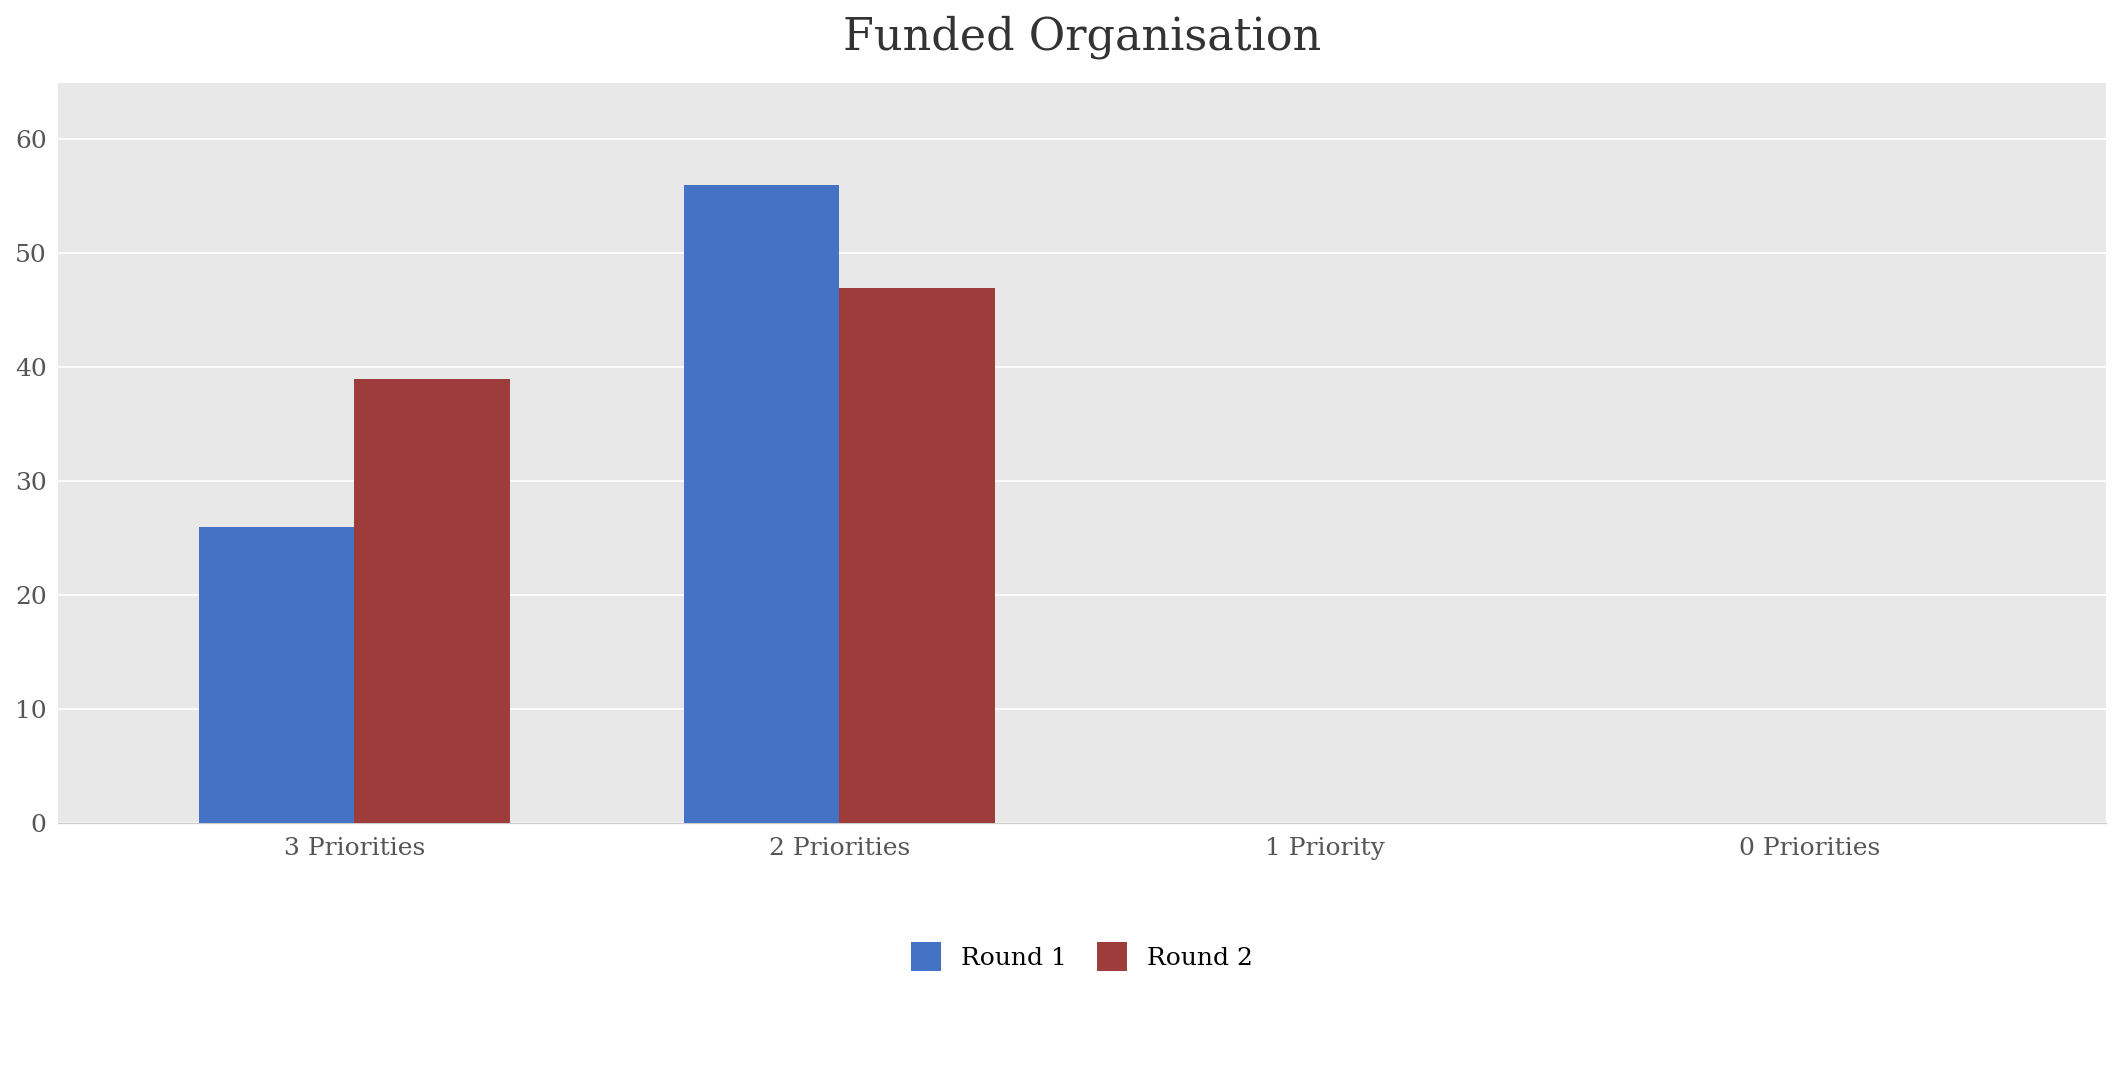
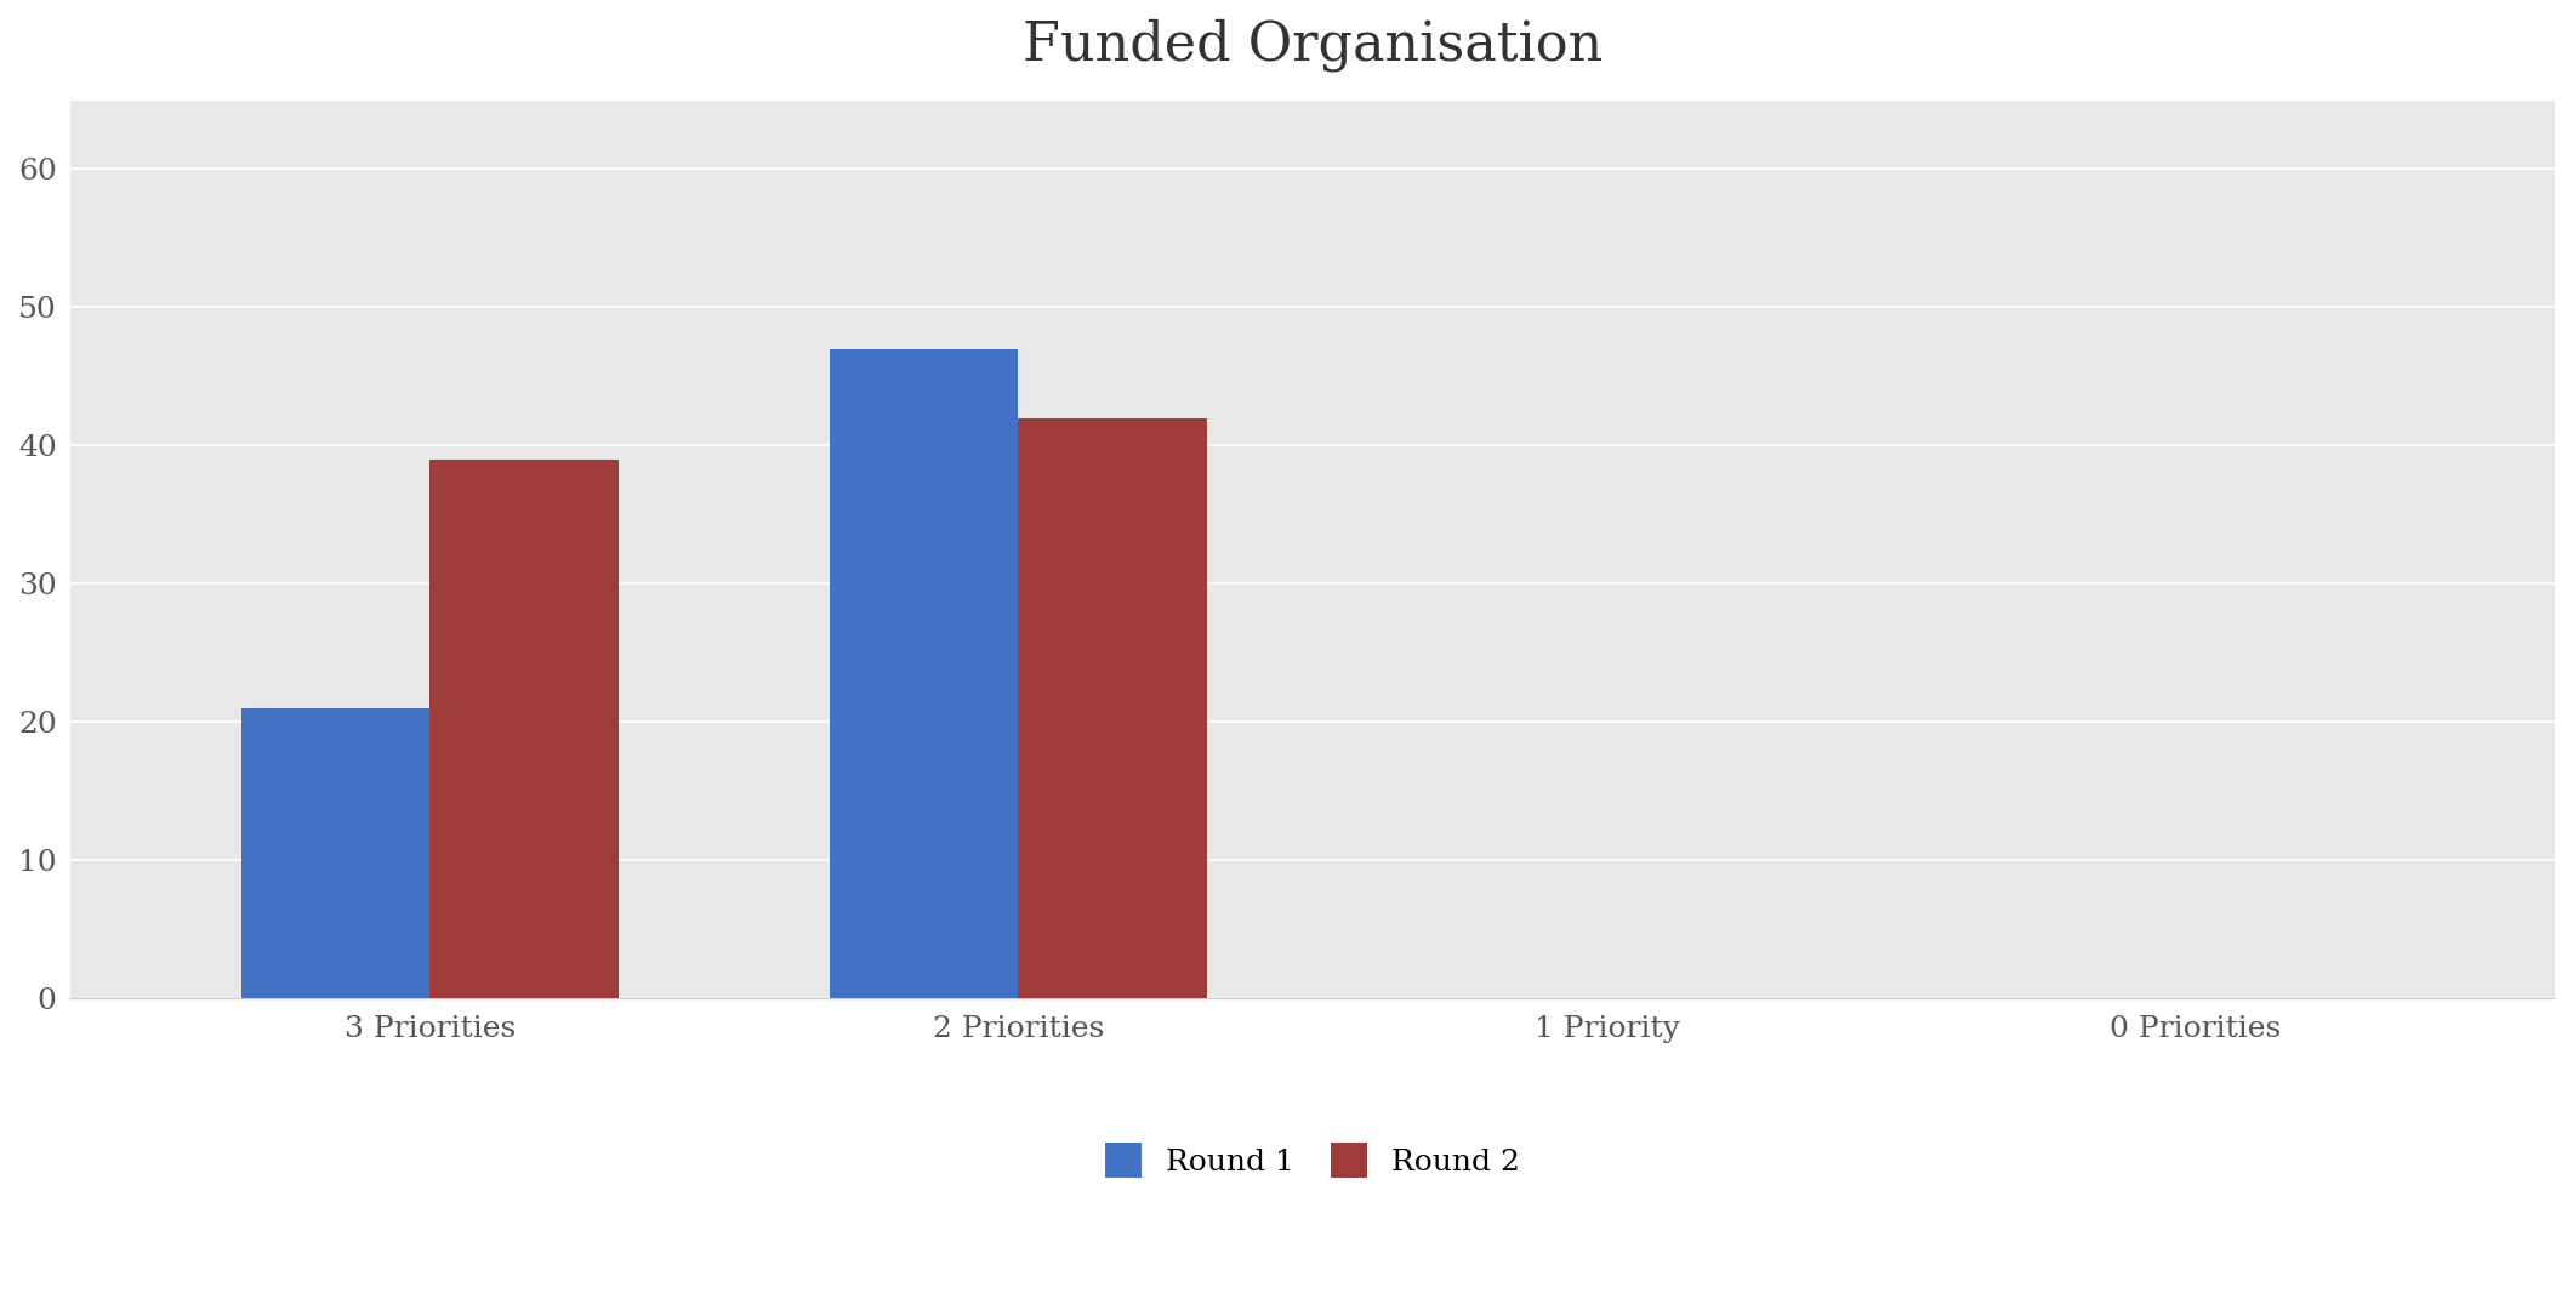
Round 1/3 Priorities: 26 -> 21
Round 1/2 Priorities: 56 -> 47
Round 2/2 Priorities: 47 -> 42
